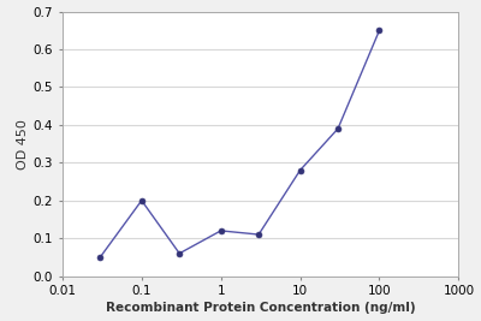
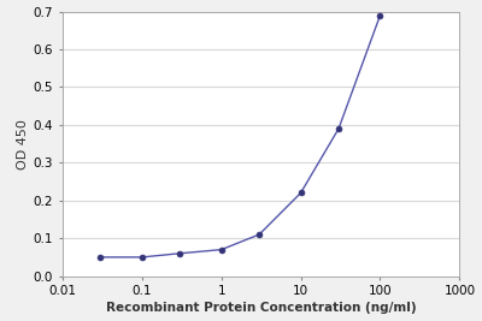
0.1: 0.20 -> 0.05
1: 0.12 -> 0.07
10: 0.28 -> 0.22
100: 0.65 -> 0.69
